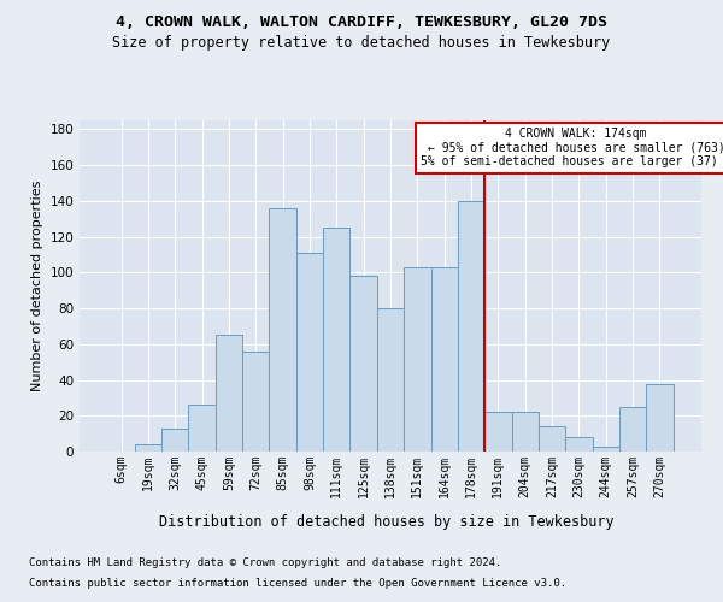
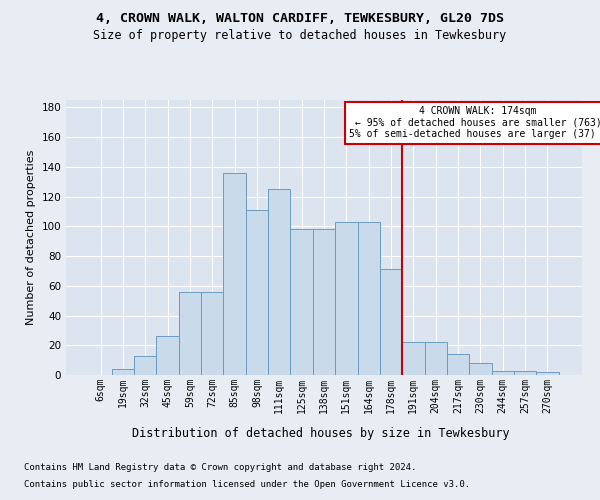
59sqm: 65 -> 56
138sqm: 80 -> 98
178sqm: 140 -> 71
257sqm: 25 -> 3
270sqm: 38 -> 2
